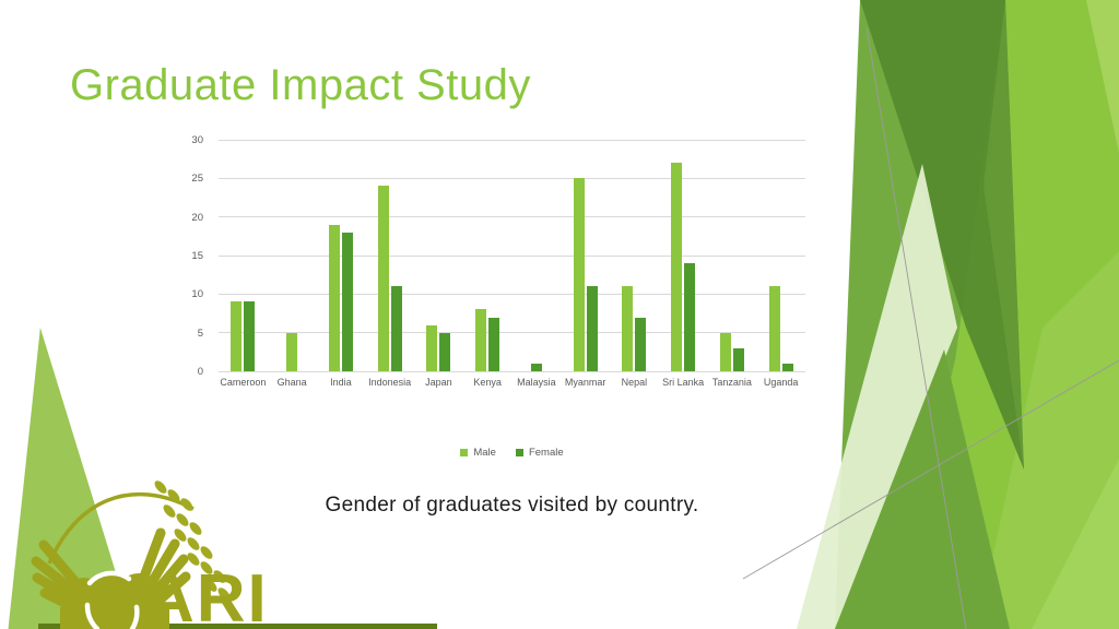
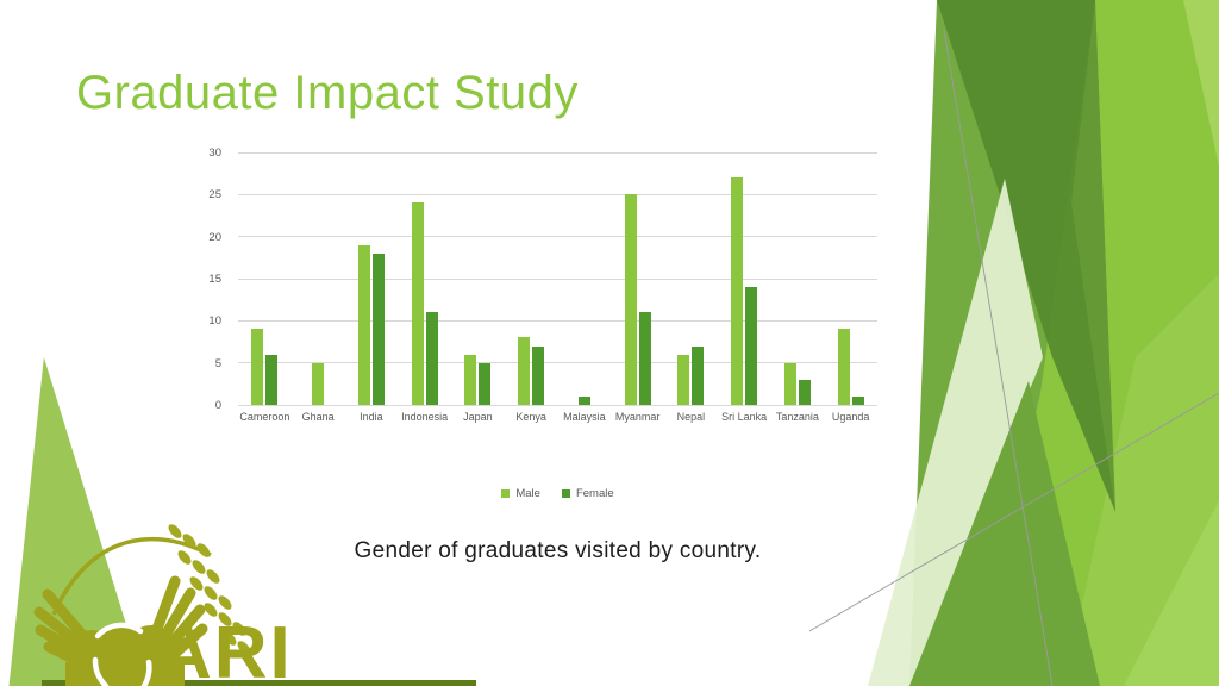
Female/Cameroon: 9 -> 6
Male/Nepal: 11 -> 6
Male/Uganda: 11 -> 9
